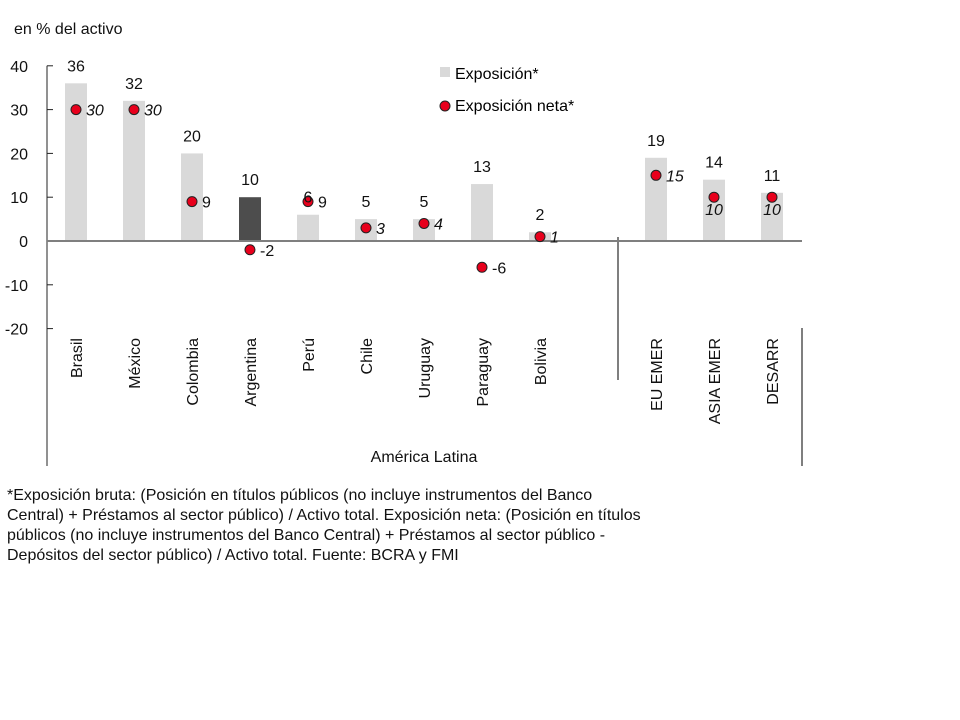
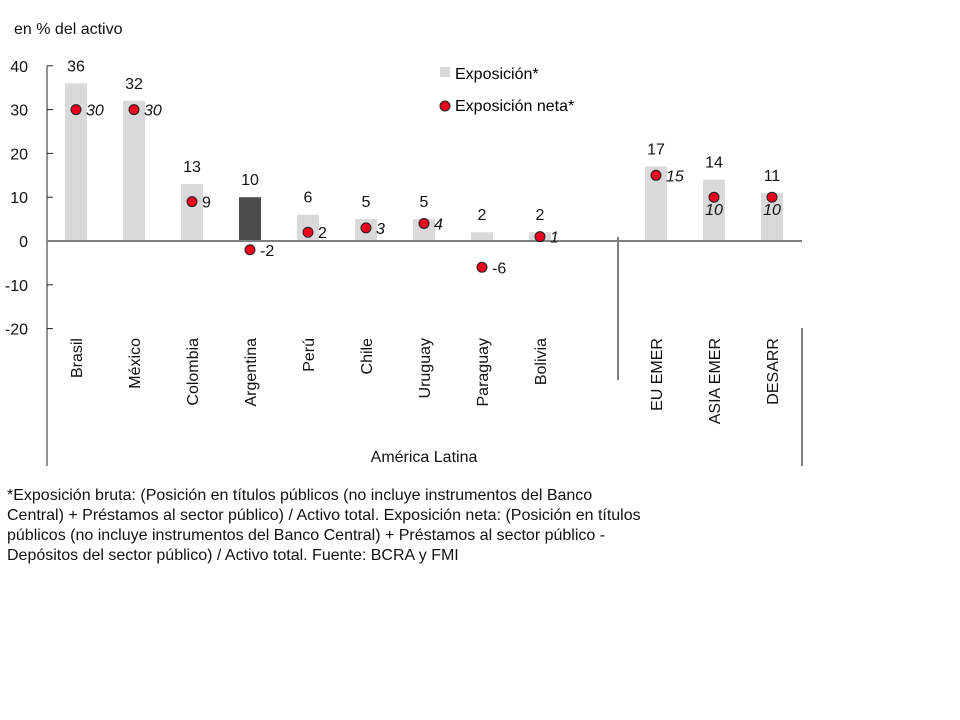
Exposición*/Colombia: 20 -> 13
Exposición neta*/Perú: 9 -> 2
Exposición*/Paraguay: 13 -> 2
Exposición*/EU EMER: 19 -> 17
